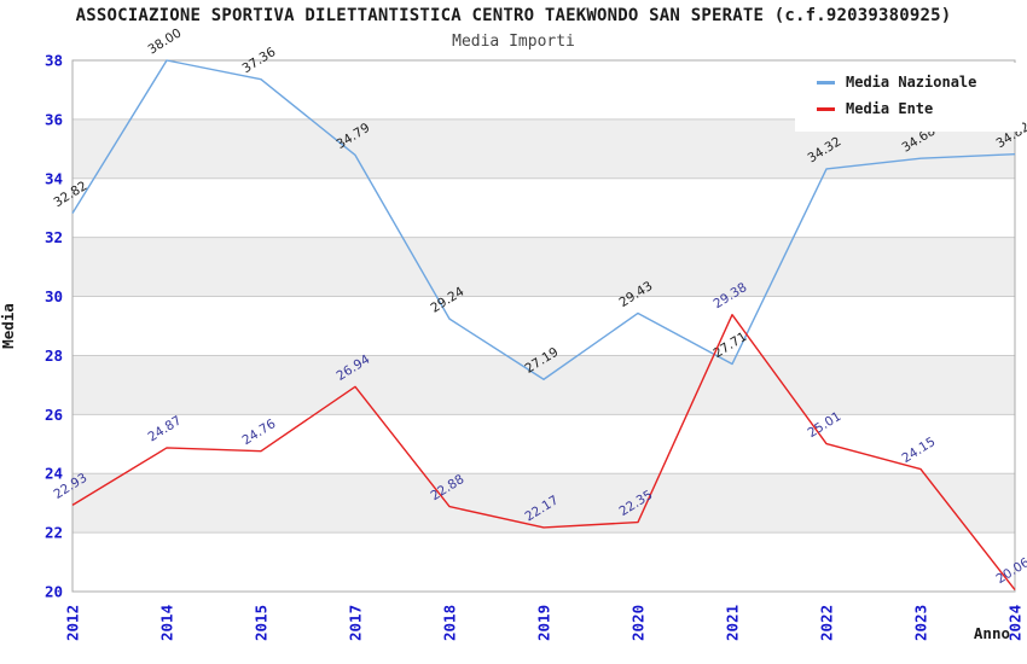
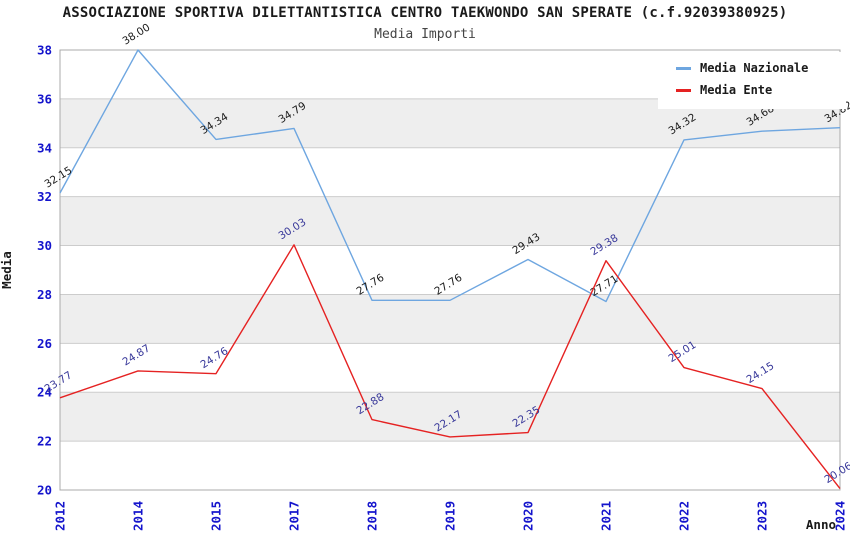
Media Nazionale/2012: 32.82 -> 32.15
Media Ente/2012: 22.93 -> 23.77
Media Nazionale/2015: 37.36 -> 34.34
Media Ente/2017: 26.94 -> 30.03
Media Nazionale/2018: 29.24 -> 27.76
Media Nazionale/2019: 27.19 -> 27.76
